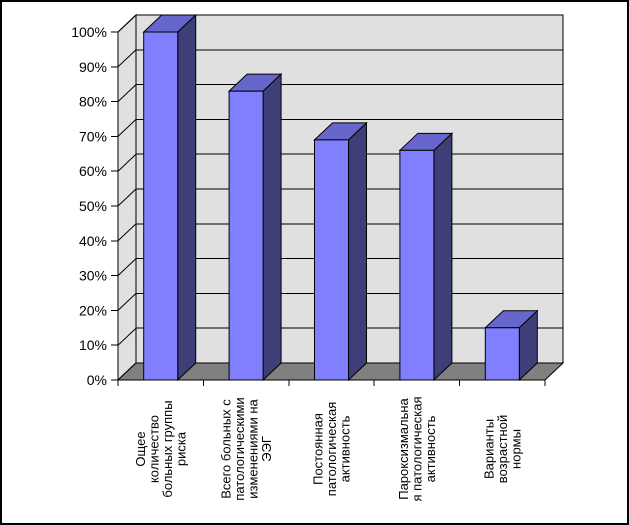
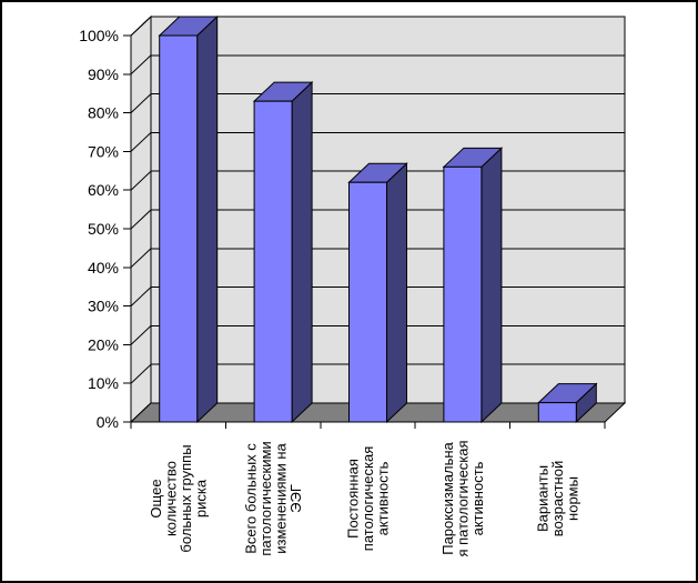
Постоянная патологическая активность: 69% -> 62%
Варианты возрастной нормы: 15% -> 5%
